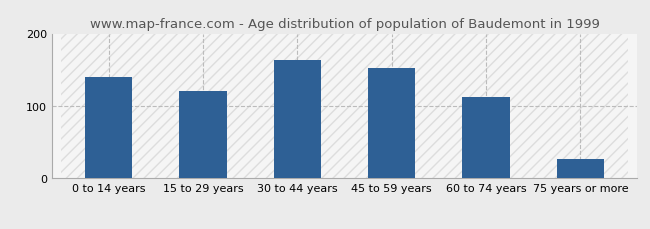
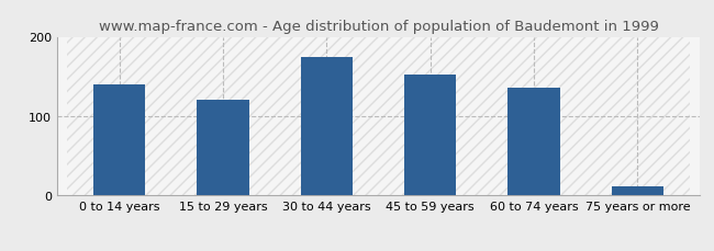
30 to 44 years: 163 -> 174
60 to 74 years: 112 -> 136
75 years or more: 27 -> 12
